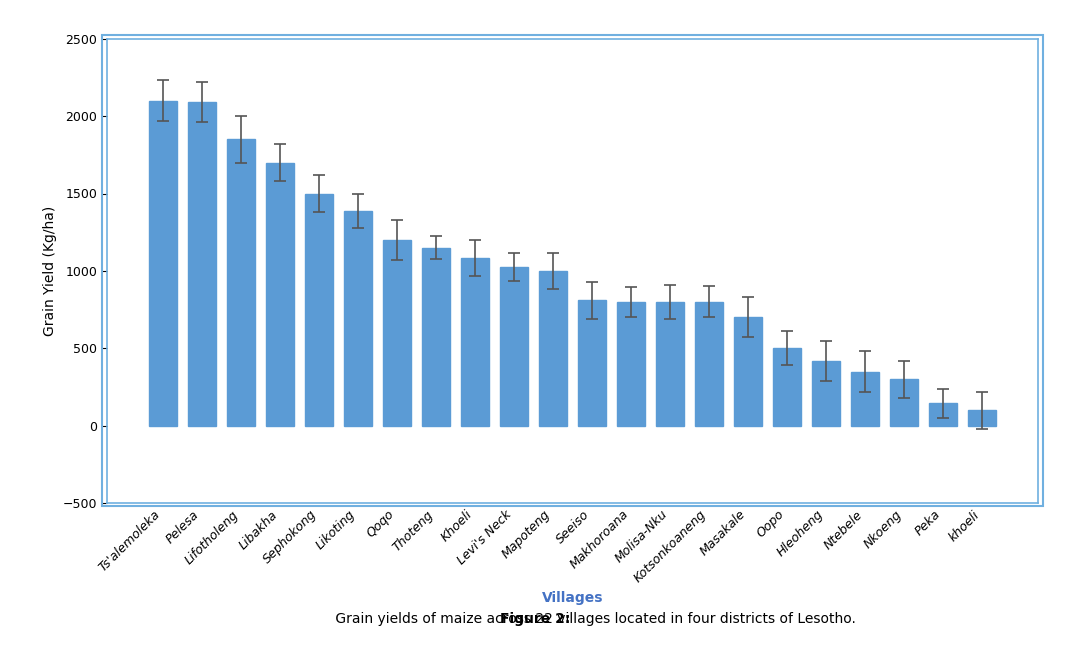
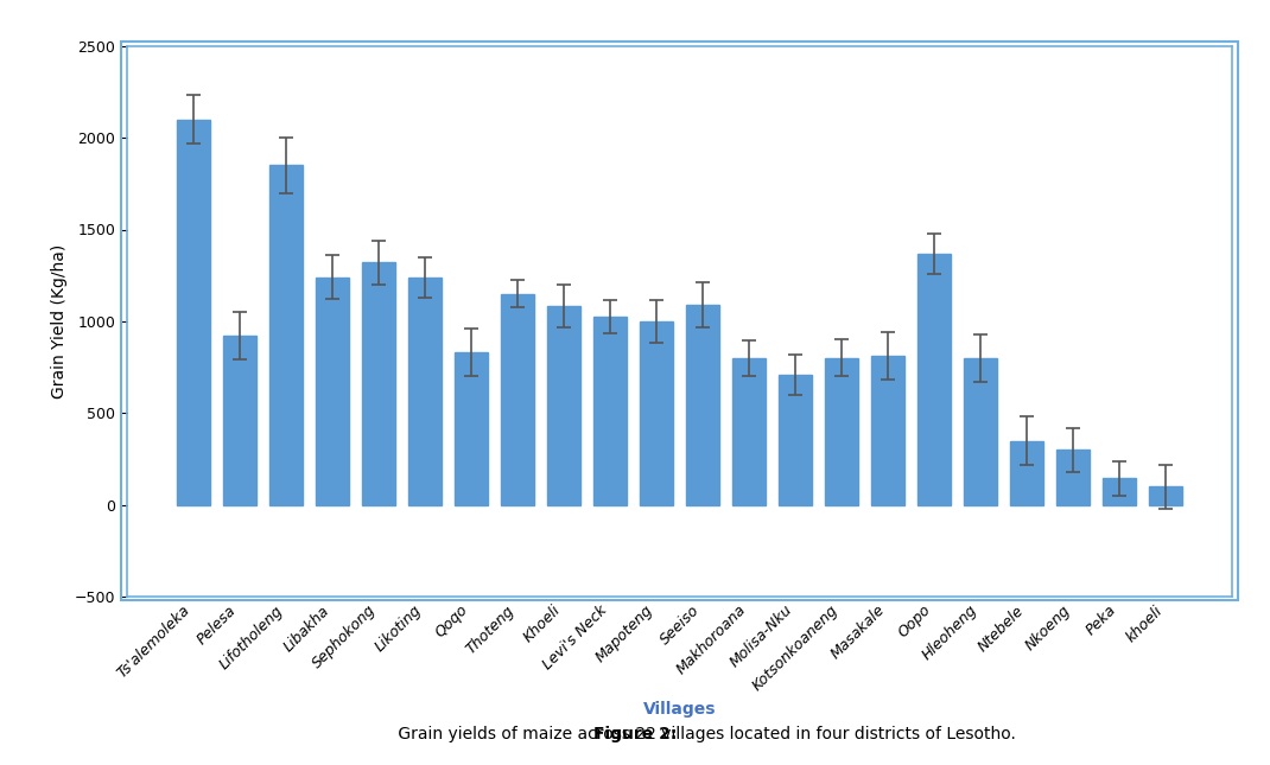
Pelesa: 2090 -> 920
Libakha: 1700 -> 1240
Sephokong: 1500 -> 1320
Likoting: 1390 -> 1240
Qoqo: 1200 -> 830
Seeiso: 810 -> 1090
Molisa-Nku: 800 -> 710
Masakale: 700 -> 810
Oopo: 500 -> 1370
Hleoheng: 420 -> 800
